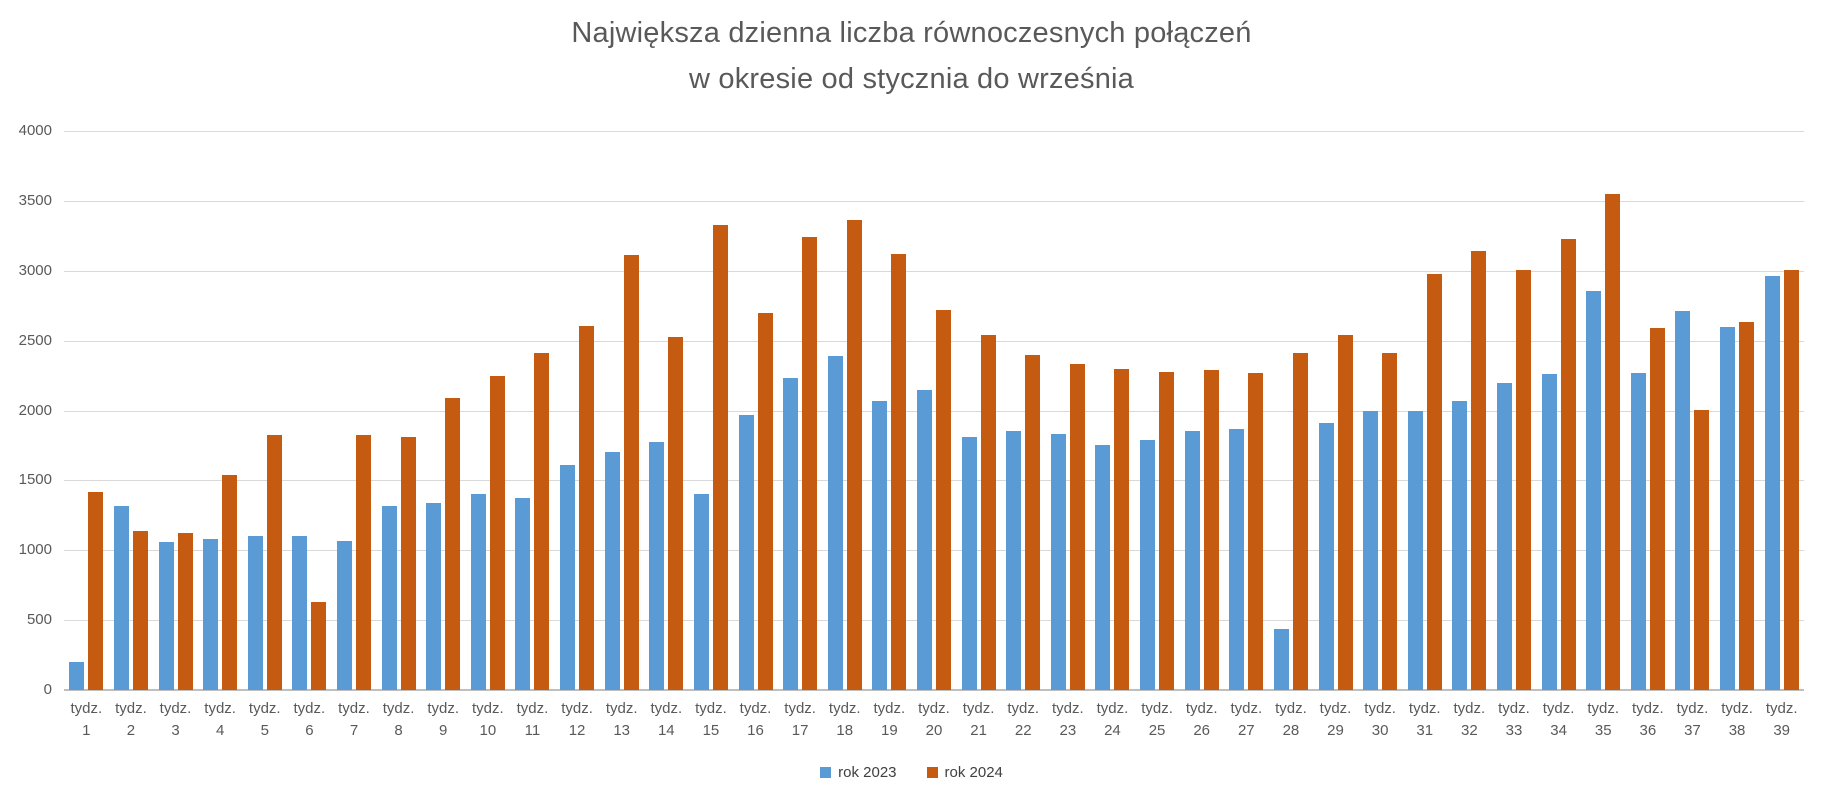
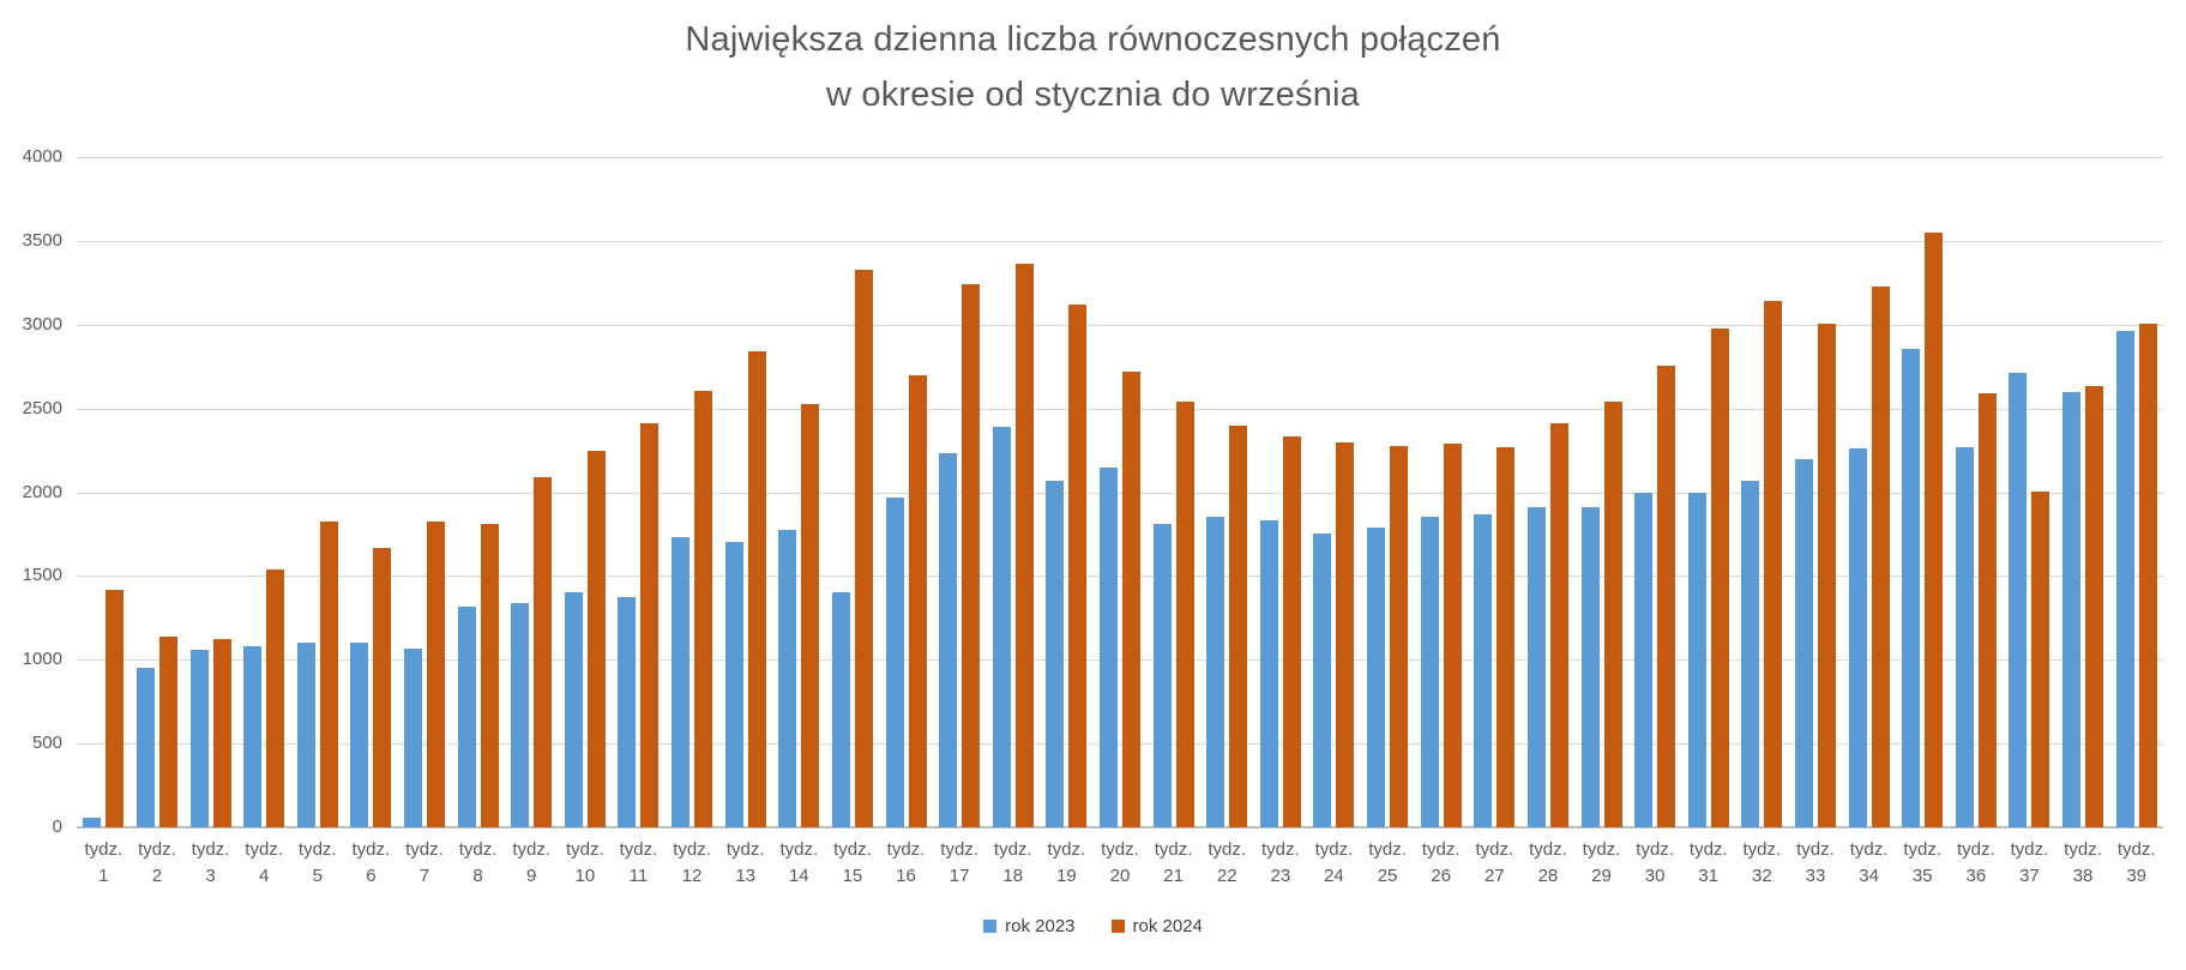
rok 2023/tydz. 1: 200 -> 60
rok 2023/tydz. 2: 1320 -> 960
rok 2024/tydz. 6: 630 -> 1660
rok 2023/tydz. 12: 1610 -> 1740
rok 2024/tydz. 13: 3110 -> 2840
rok 2023/tydz. 28: 440 -> 1910
rok 2024/tydz. 30: 2410 -> 2760
